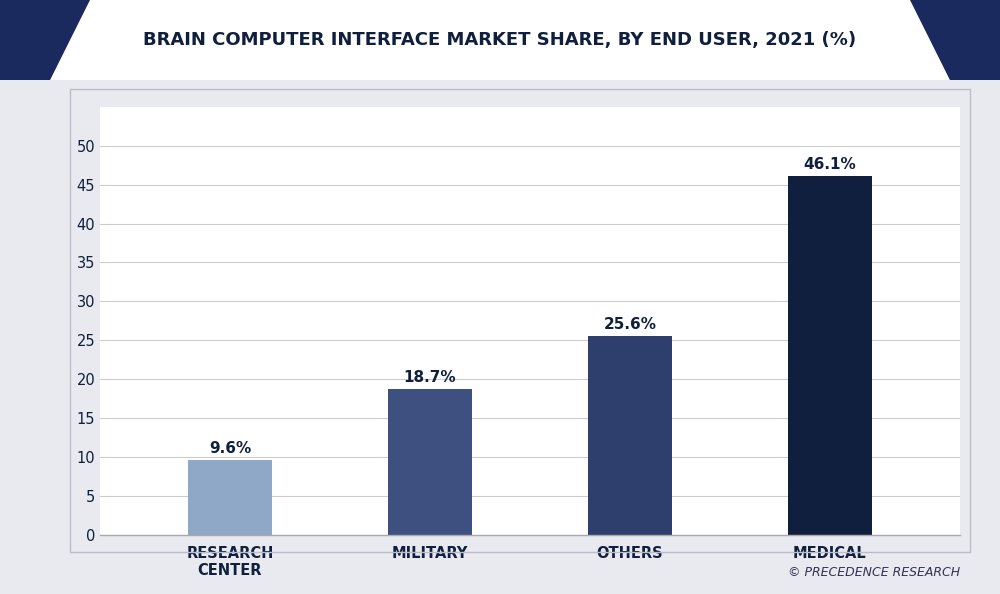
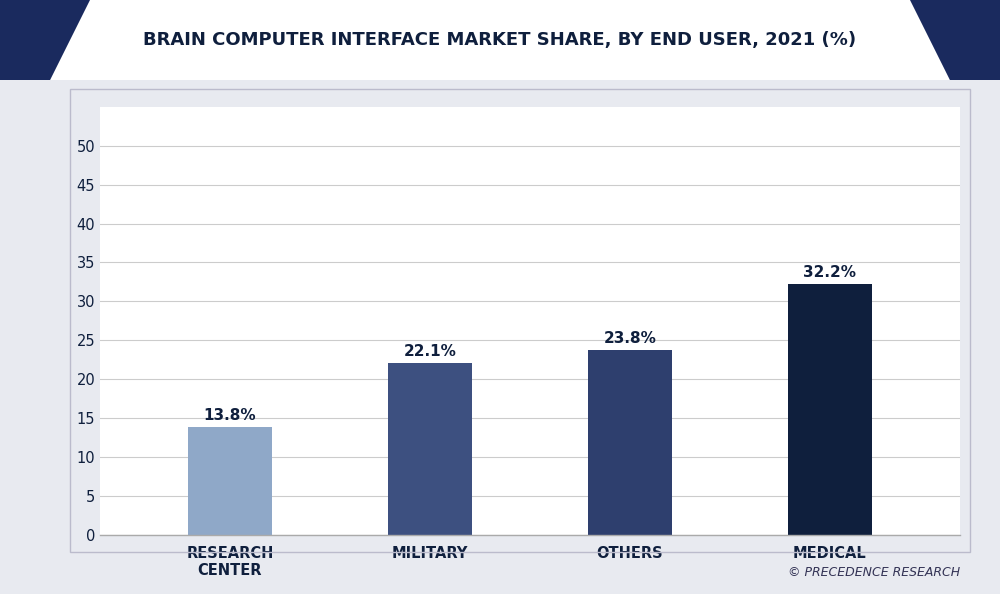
RESEARCH CENTER: 9.6% -> 13.8%
MILITARY: 18.7% -> 22.1%
OTHERS: 25.6% -> 23.8%
MEDICAL: 46.1% -> 32.2%
